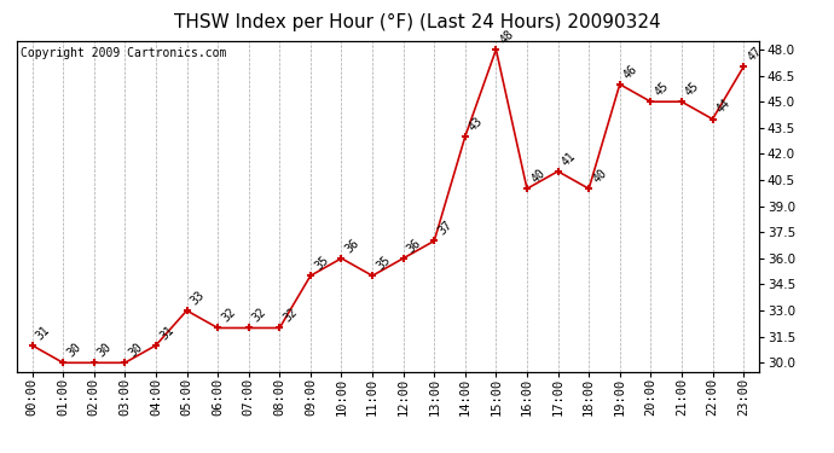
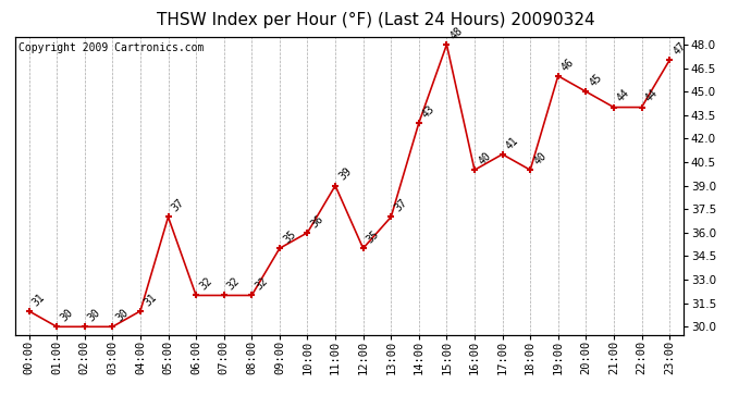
05:00: 33 -> 37
11:00: 35 -> 39
12:00: 36 -> 35
21:00: 45 -> 44
